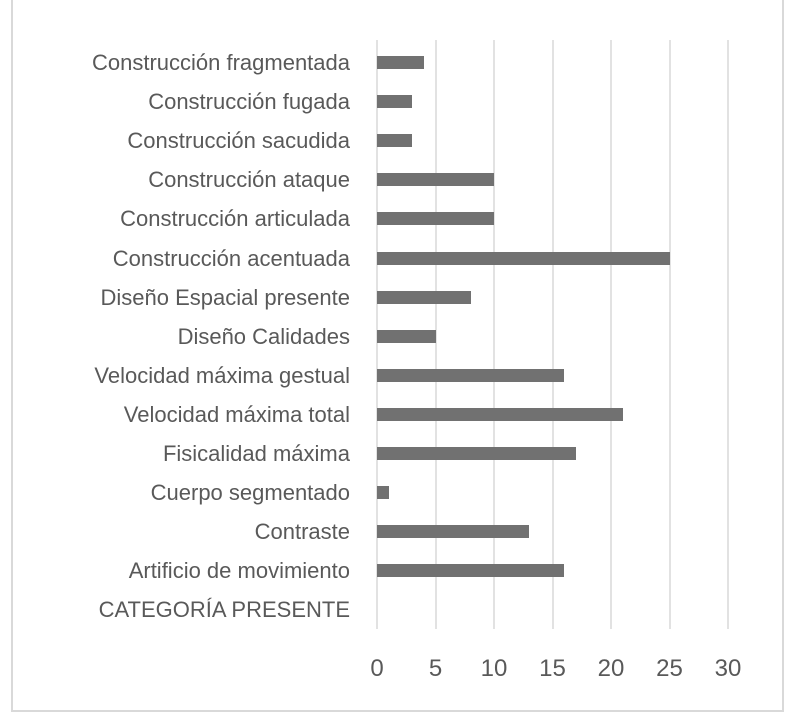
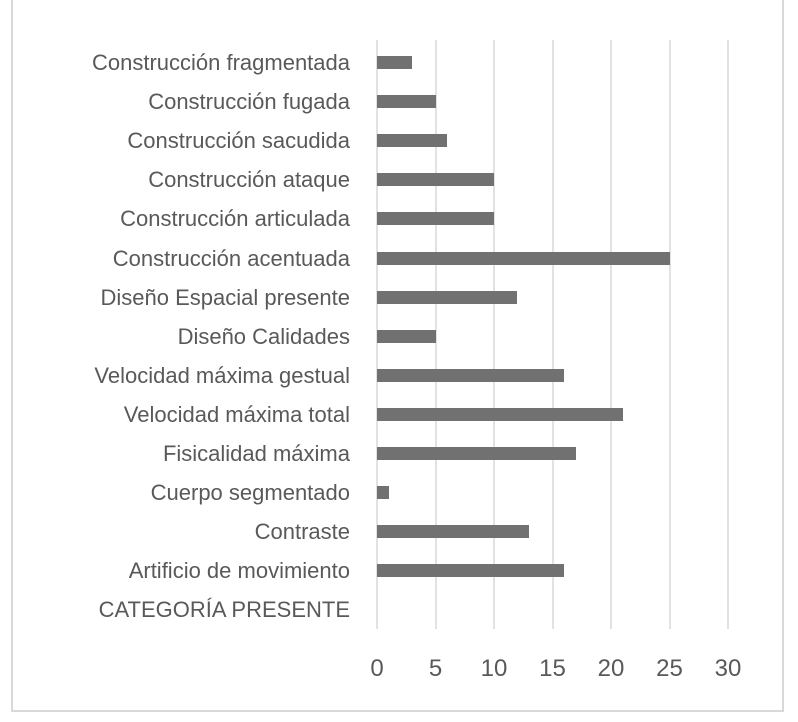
Construcción fragmentada: 4 -> 3
Construcción fugada: 3 -> 5
Construcción sacudida: 3 -> 6
Diseño Espacial presente: 8 -> 12
